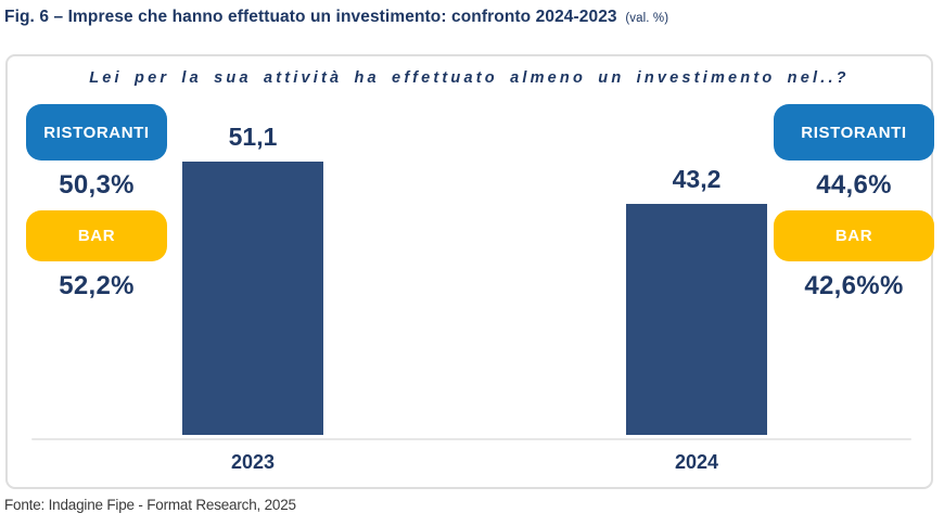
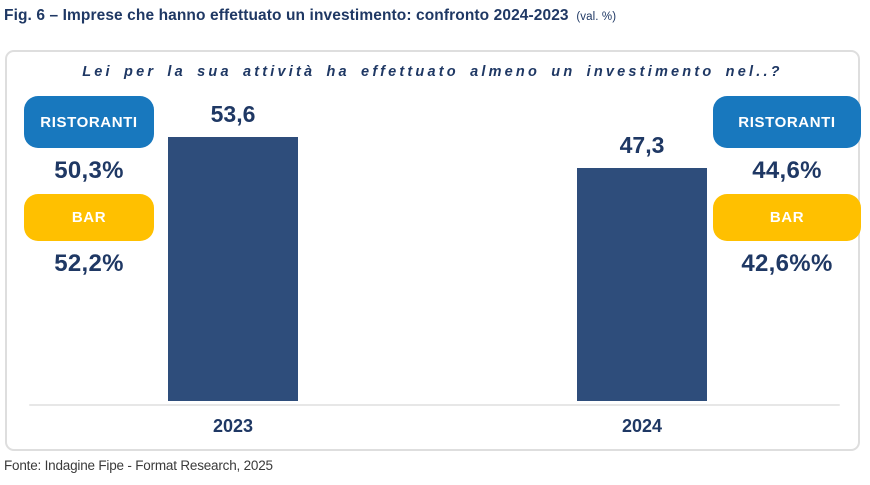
2023: 51,1 -> 53,6
2024: 43,2 -> 47,3
